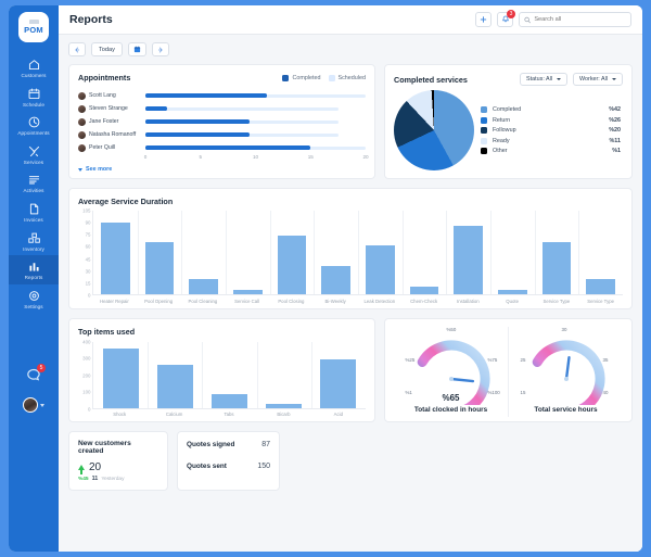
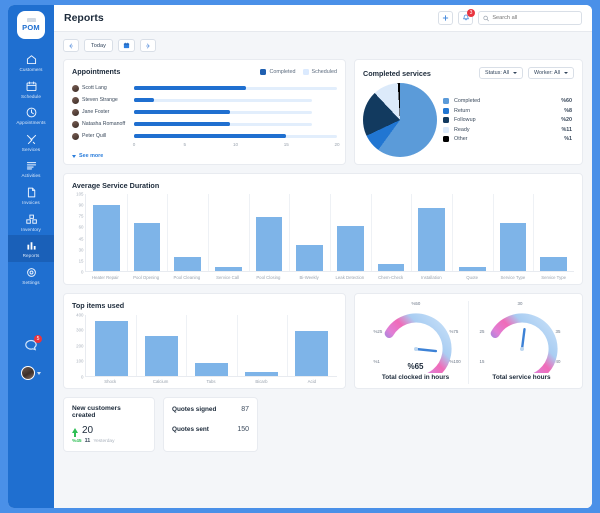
Completed services/Completed: 42 -> 60
Completed services/Return: 26 -> 8
